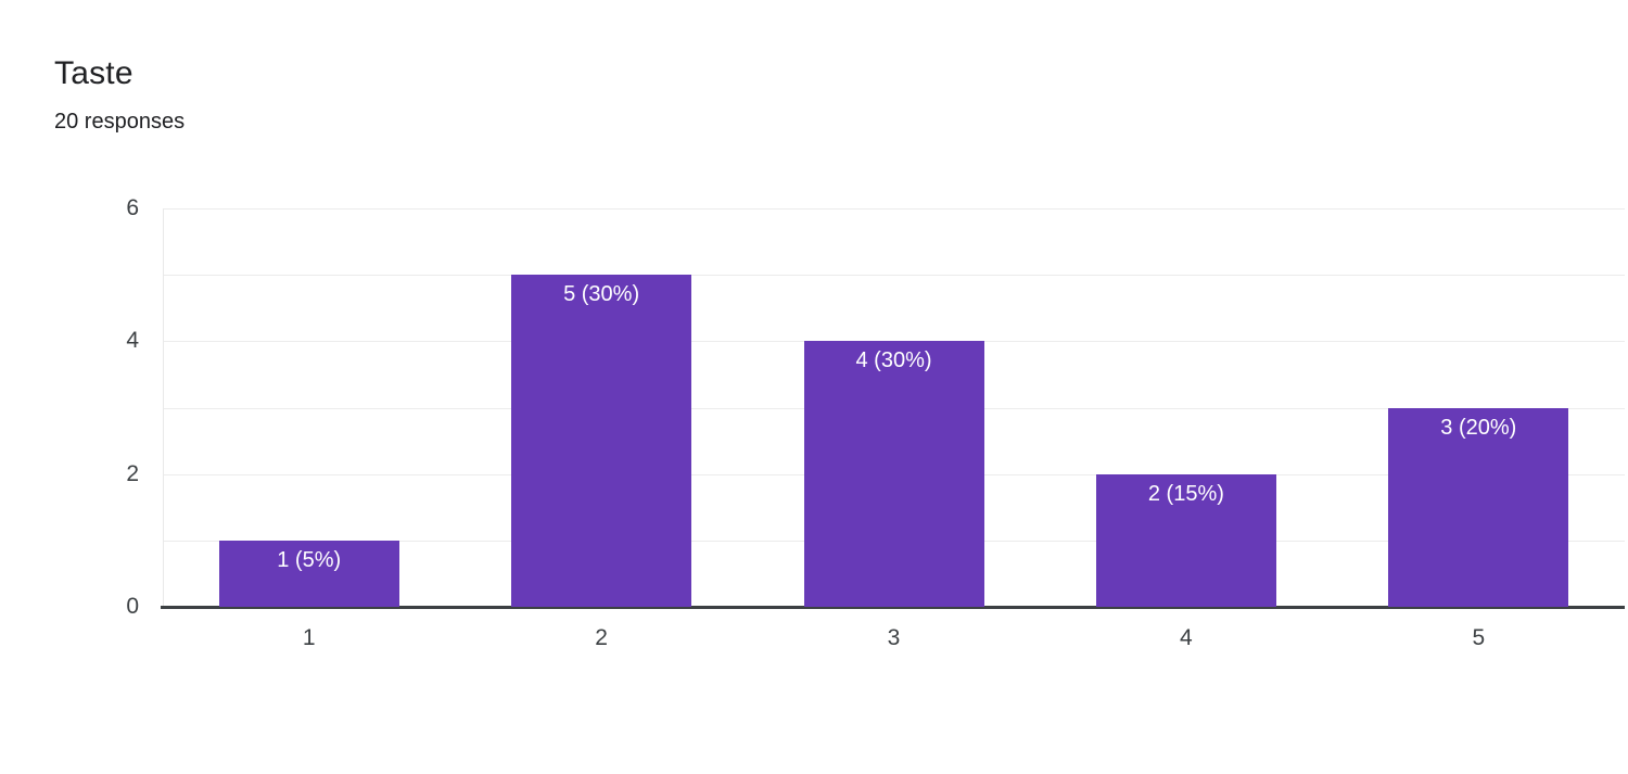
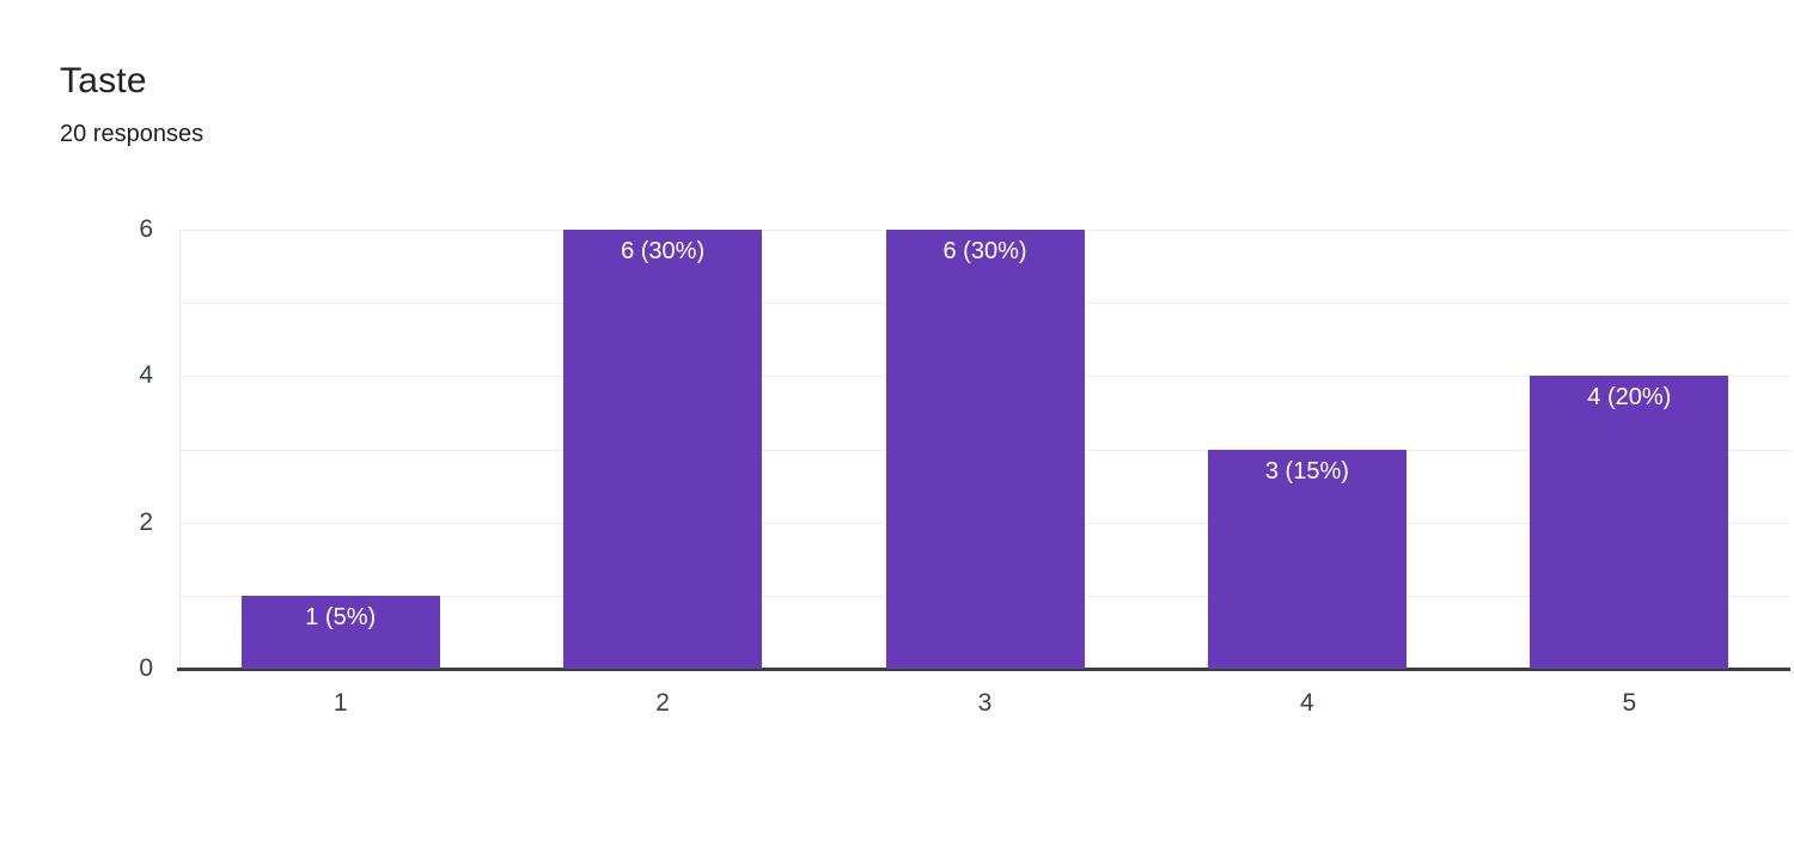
2: 5 -> 6
3: 4 -> 6
4: 2 -> 3
5: 3 -> 4
